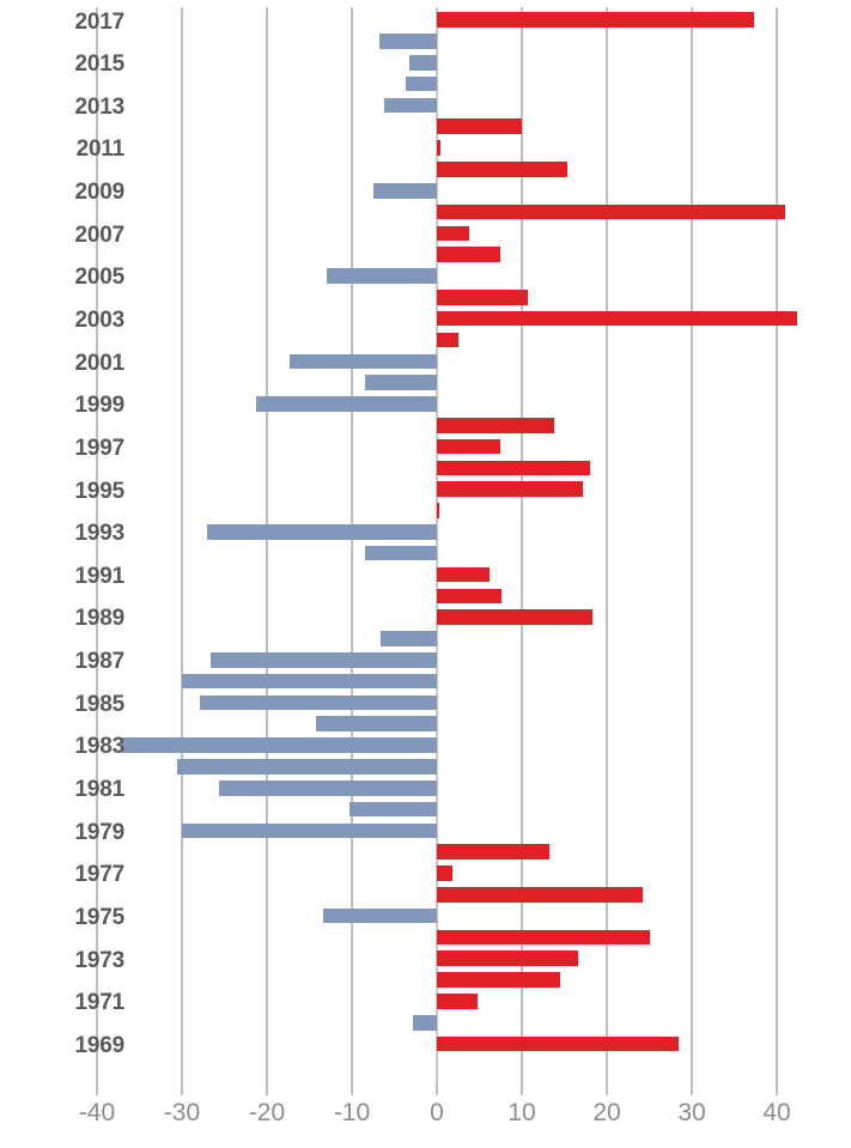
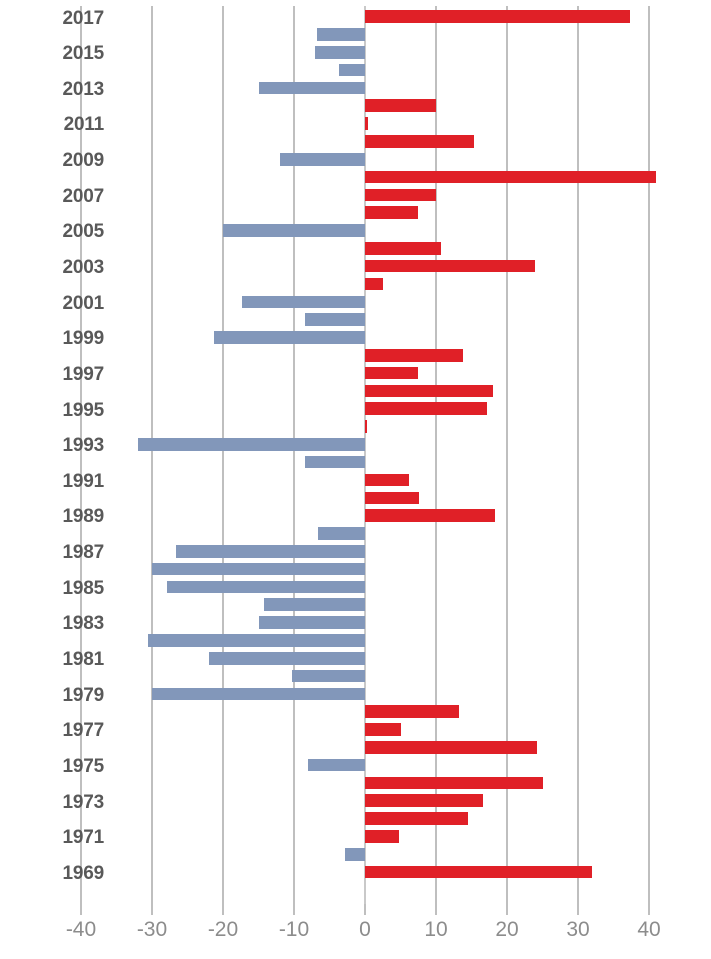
2015: -3 -> -7
2013: -6 -> -15
2009: -8 -> -12
2007: 4 -> 10
2005: -13 -> -20
2003: 42 -> 24
1993: -27 -> -32
1983: -37 -> -15
1981: -26 -> -22
1977: 2 -> 5
1975: -13 -> -8
1969: 28 -> 32
